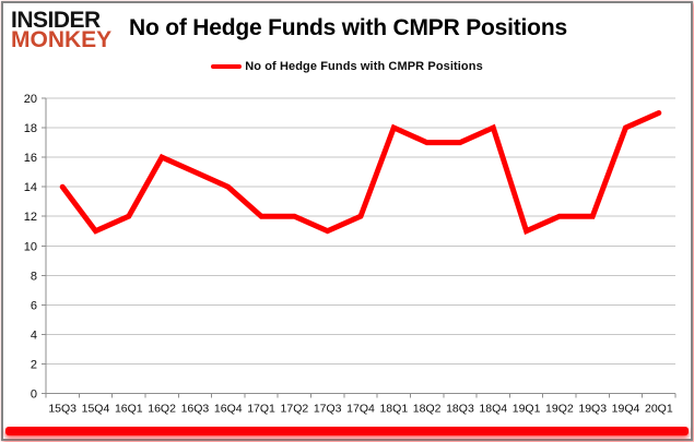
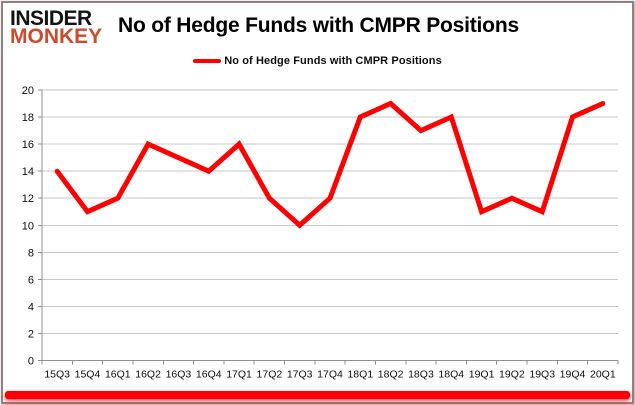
17Q1: 12 -> 16
17Q3: 11 -> 10
18Q2: 17 -> 19
19Q3: 12 -> 11
